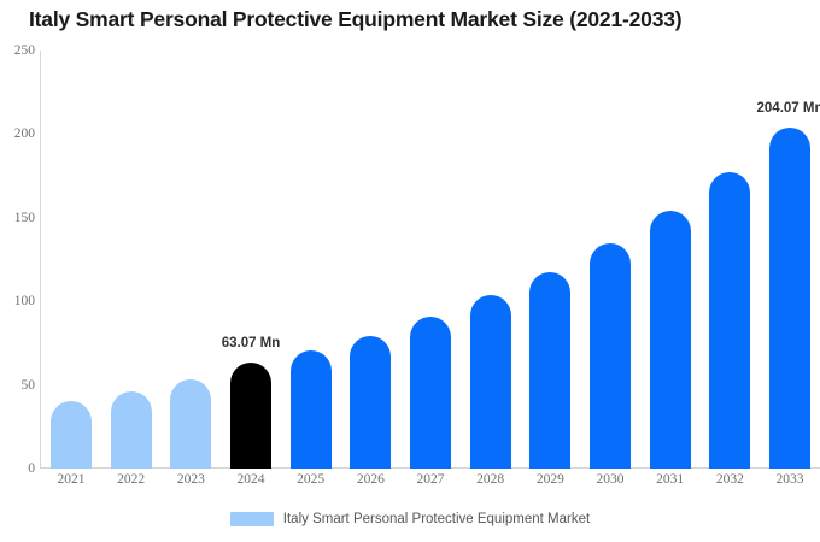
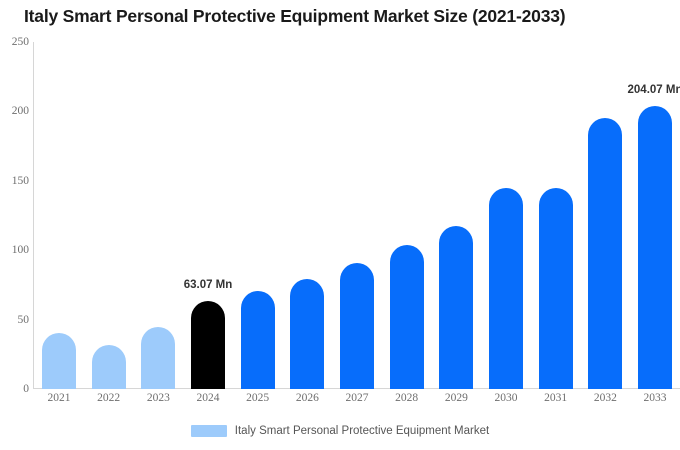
2022: 46 -> 32
2023: 54 -> 45
2030: 135 -> 145
2031: 154 -> 145
2032: 178 -> 195
